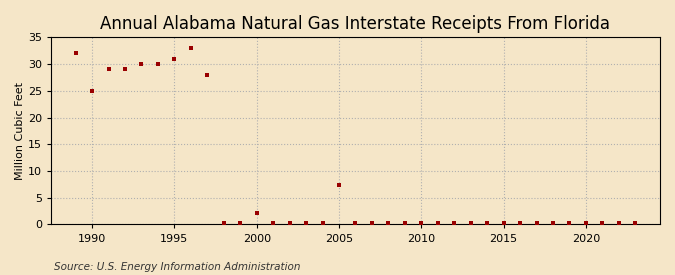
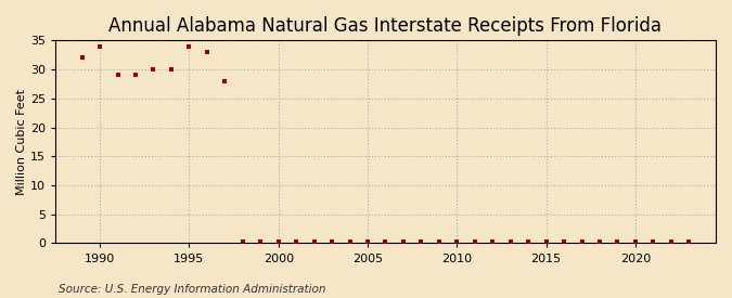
1990: 25.0 -> 34.0
1995: 31.0 -> 34.0
2000: 2.2 -> 0.2
2005: 7.4 -> 0.2
